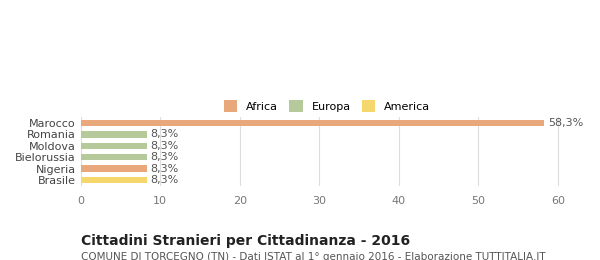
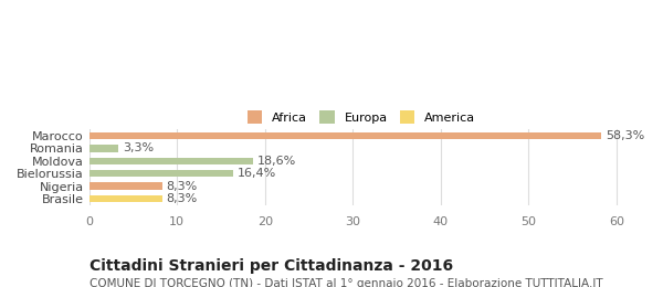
Romania: 8,3% -> 3,3%
Moldova: 8,3% -> 18,6%
Bielorussia: 8,3% -> 16,4%
